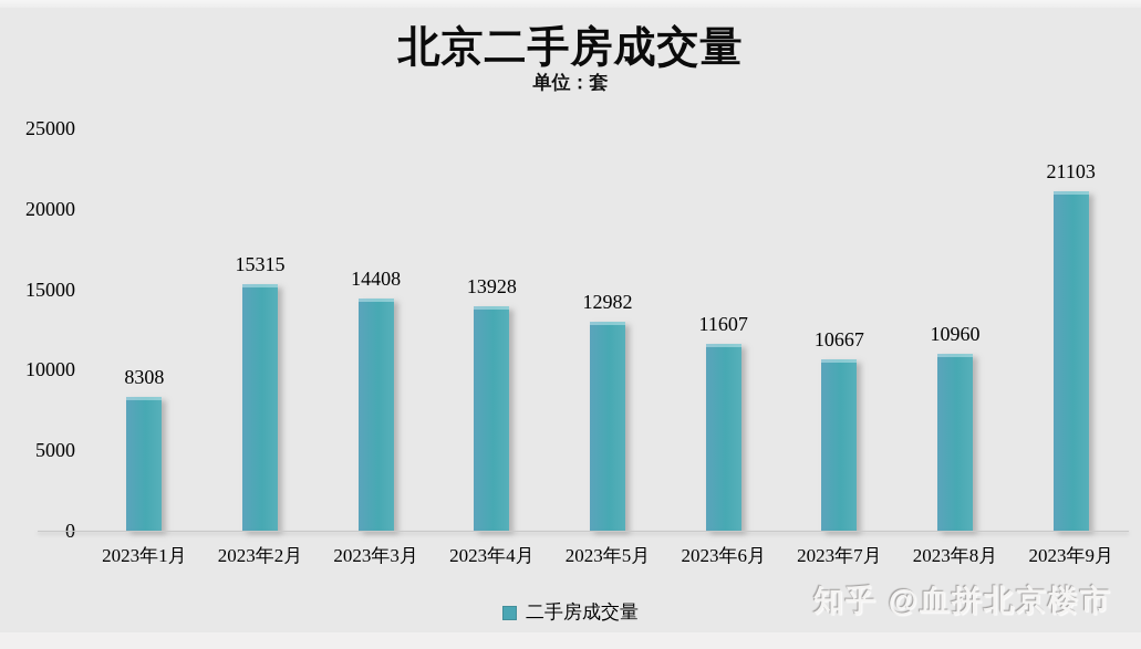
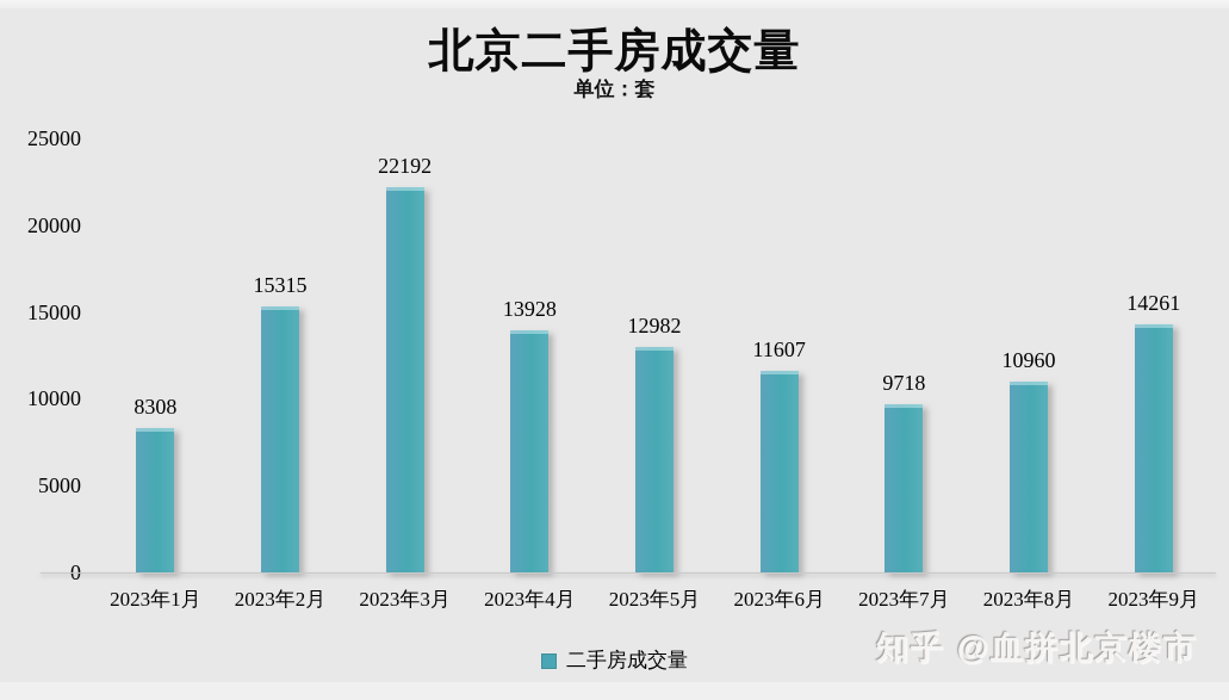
2023年3月: 14408 -> 22192
2023年7月: 10667 -> 9718
2023年9月: 21103 -> 14261
